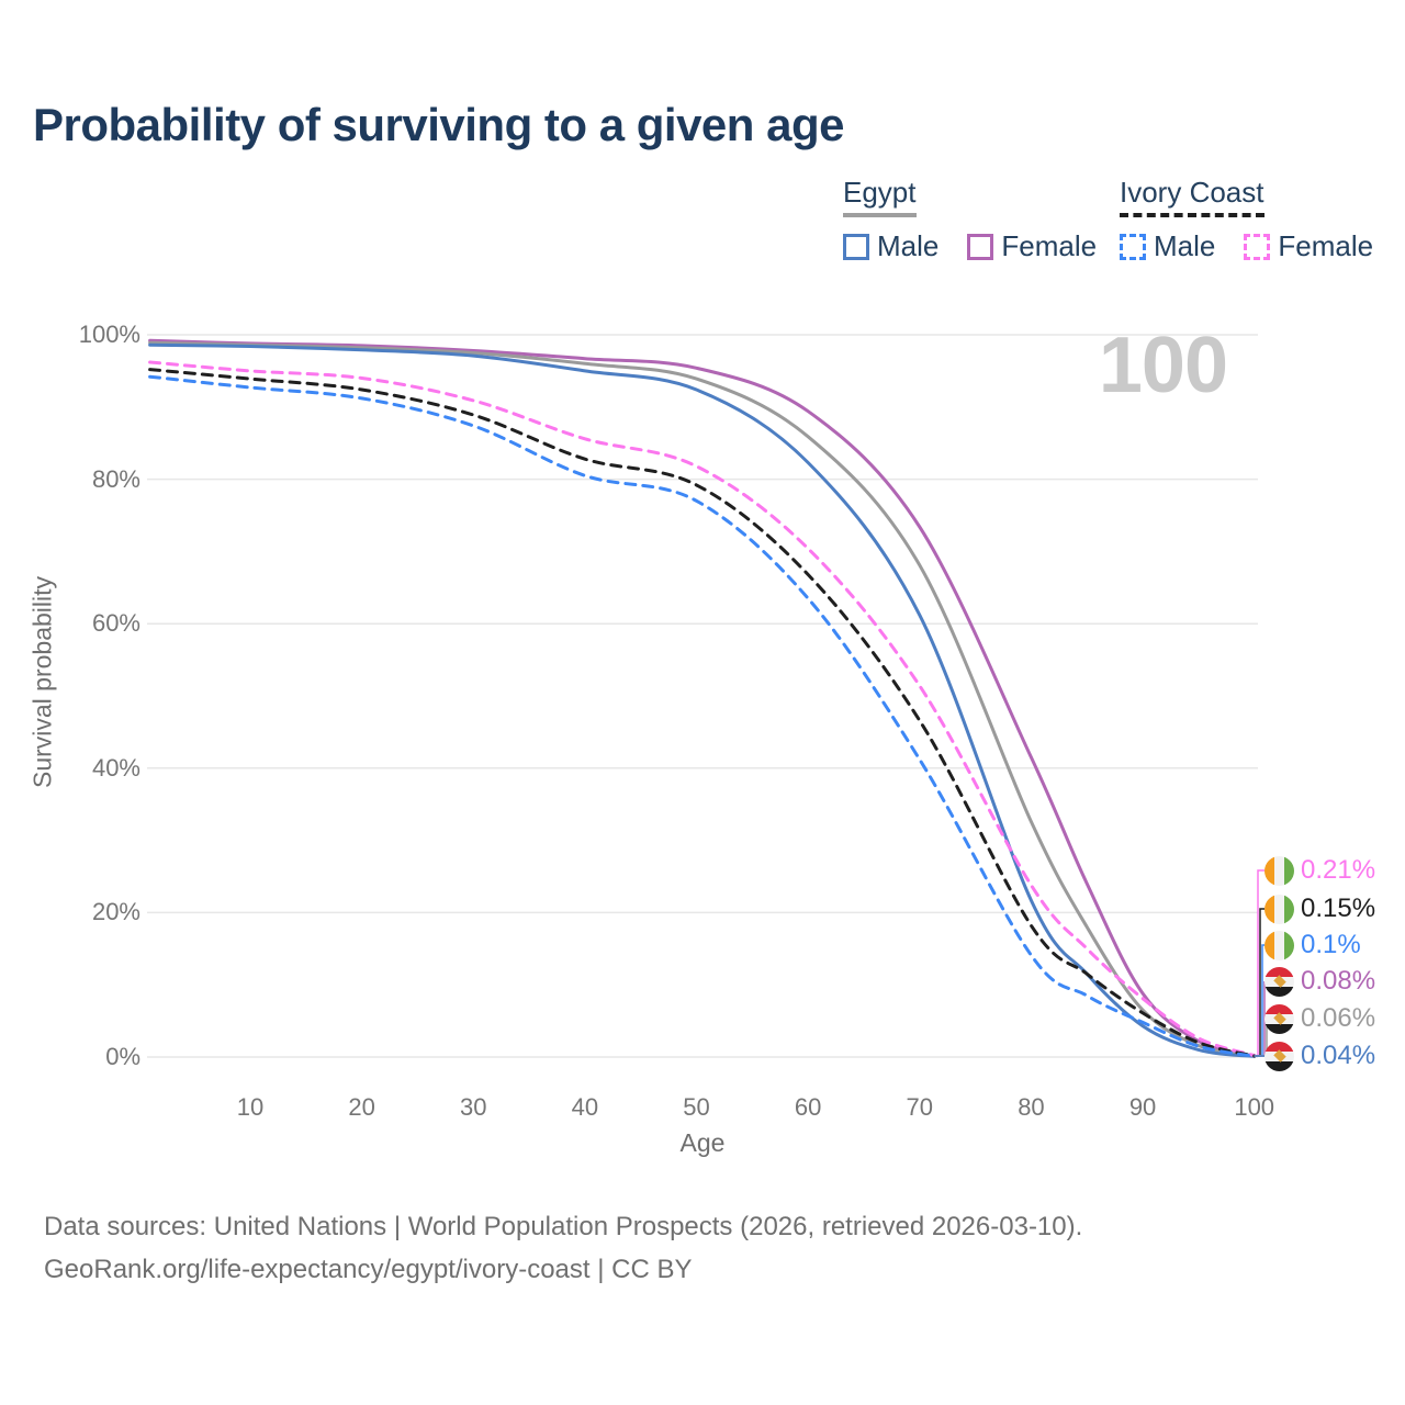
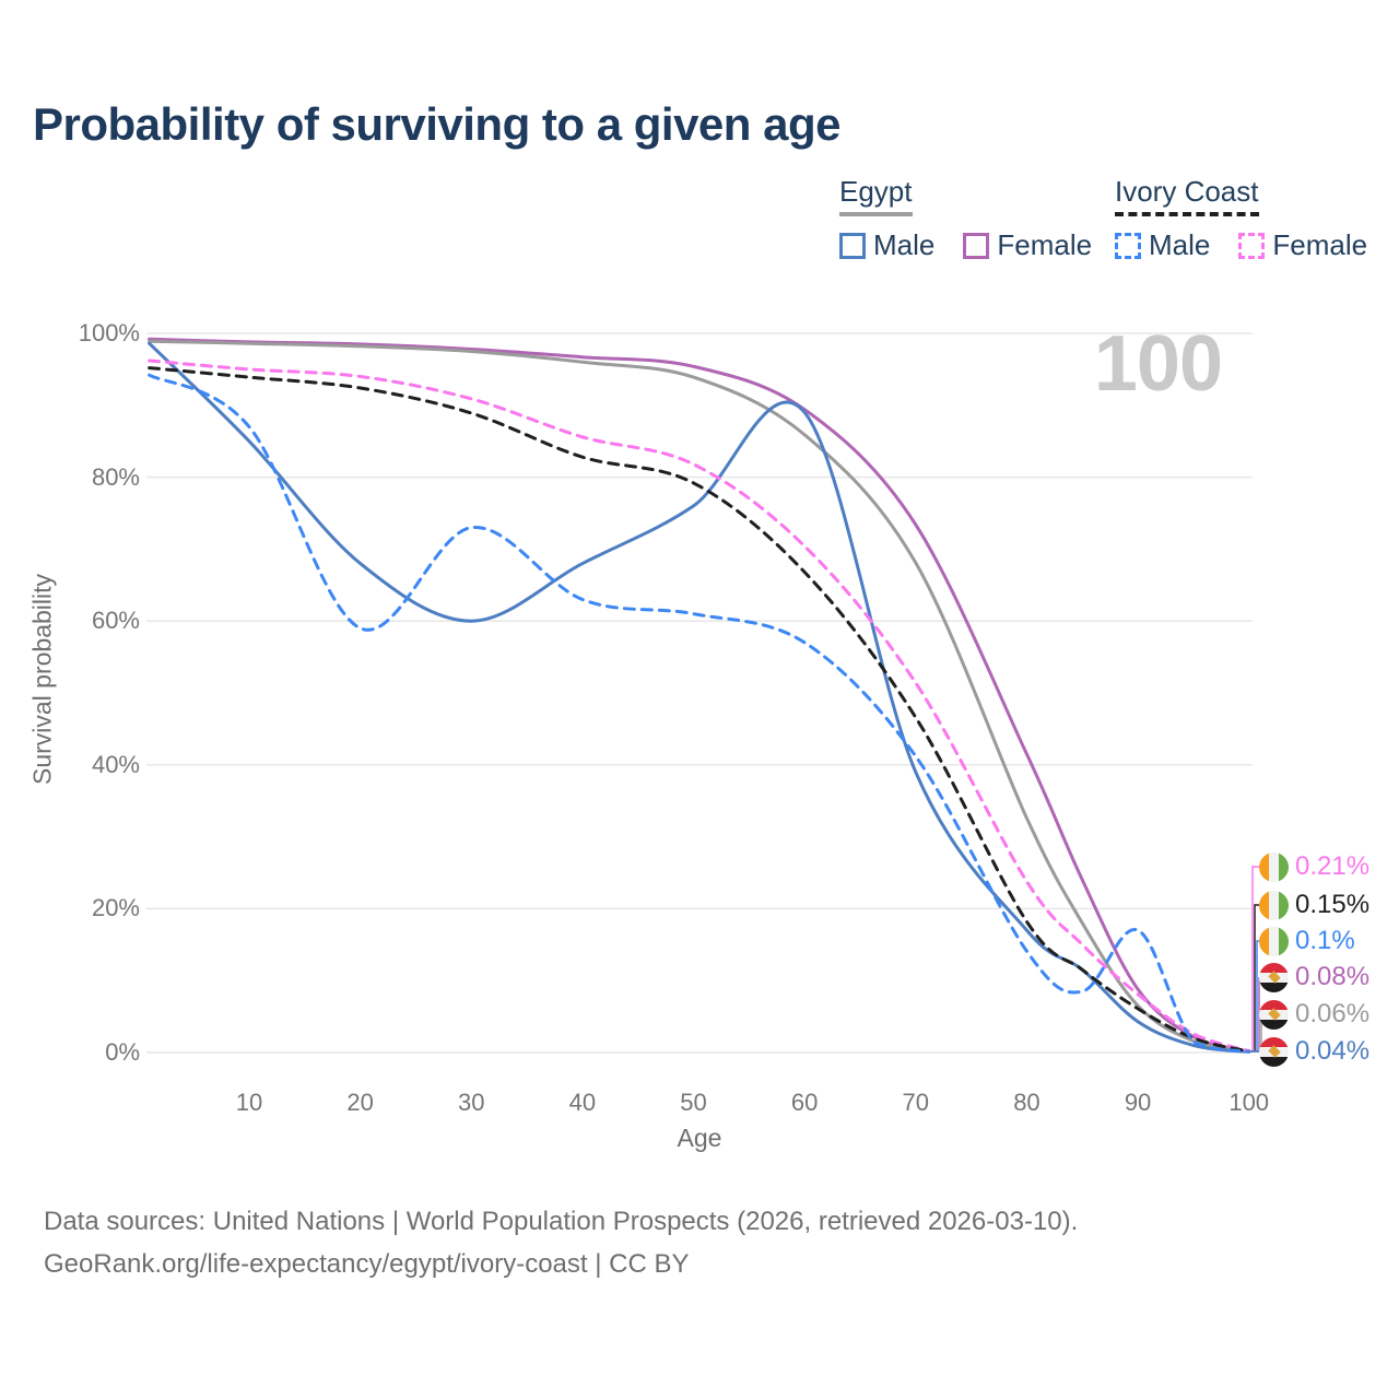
Egypt Male/10: 98% -> 85%
Ivory Coast Male/10: 93% -> 87%
Egypt Male/20: 98% -> 68%
Ivory Coast Male/20: 91% -> 59%
Egypt Male/30: 97% -> 60%
Ivory Coast Male/30: 87% -> 73%
Egypt Male/40: 95% -> 68%
Ivory Coast Male/40: 80% -> 63%
Egypt Male/50: 92% -> 76%
Ivory Coast Male/50: 77% -> 61%
Egypt Male/60: 82% -> 89%
Ivory Coast Male/60: 64% -> 57%
Egypt Male/70: 61% -> 39%
Egypt Male/80: 22% -> 17%
Ivory Coast Male/90: 5% -> 17%
